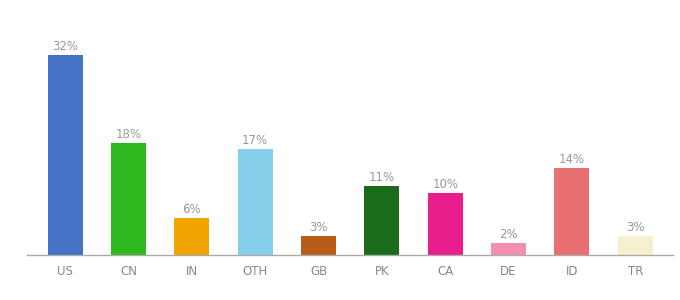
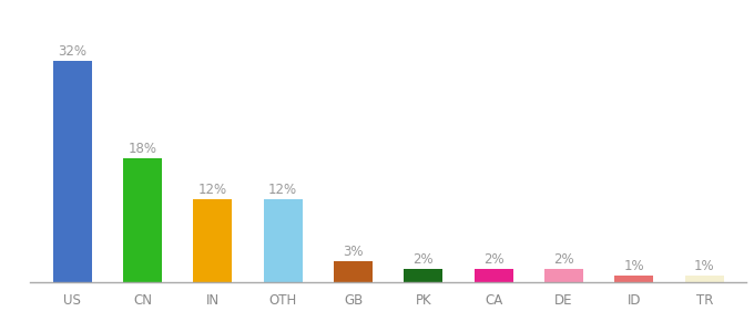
IN: 6% -> 12%
OTH: 17% -> 12%
PK: 11% -> 2%
CA: 10% -> 2%
ID: 14% -> 1%
TR: 3% -> 1%
